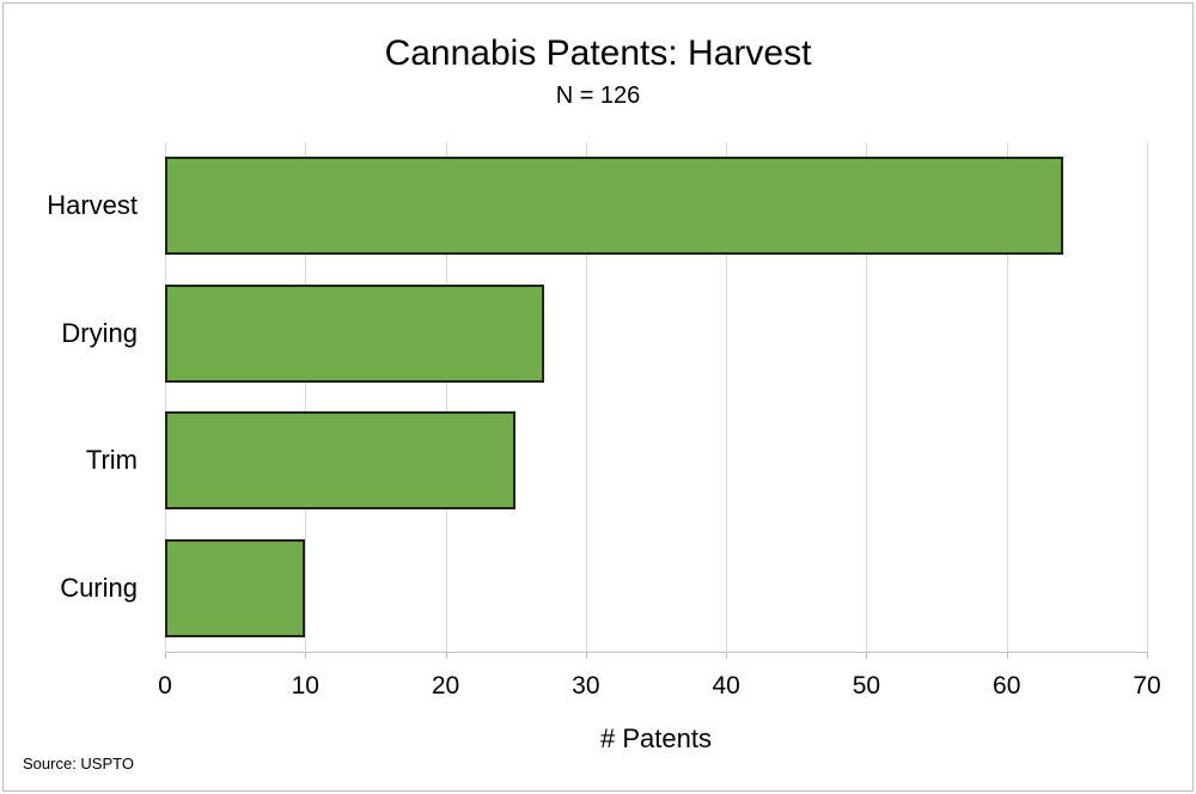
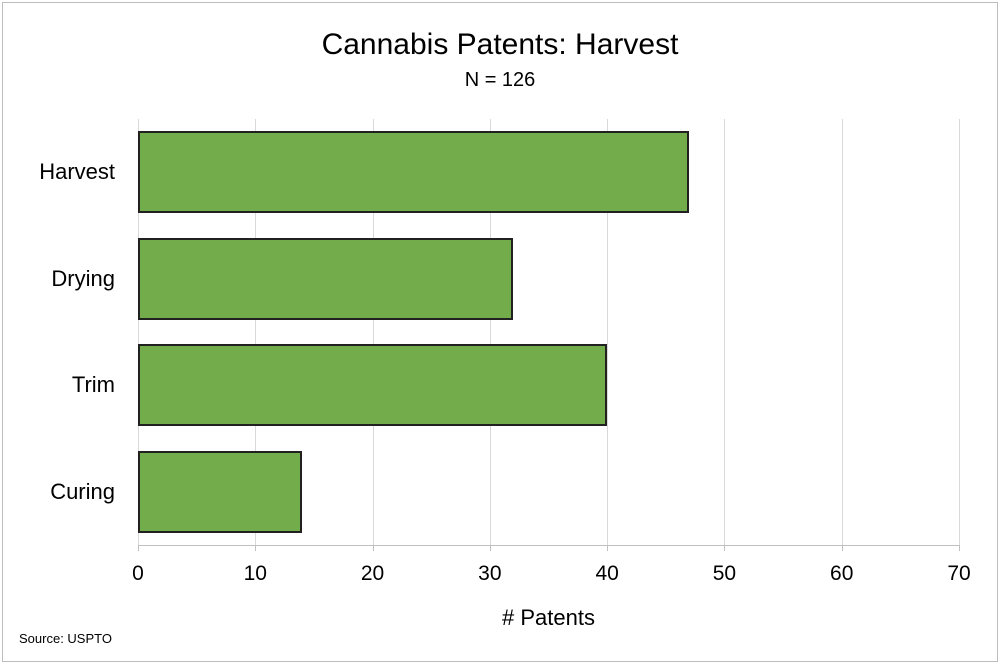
Harvest: 64 -> 47
Drying: 27 -> 32
Trim: 25 -> 40
Curing: 10 -> 14
